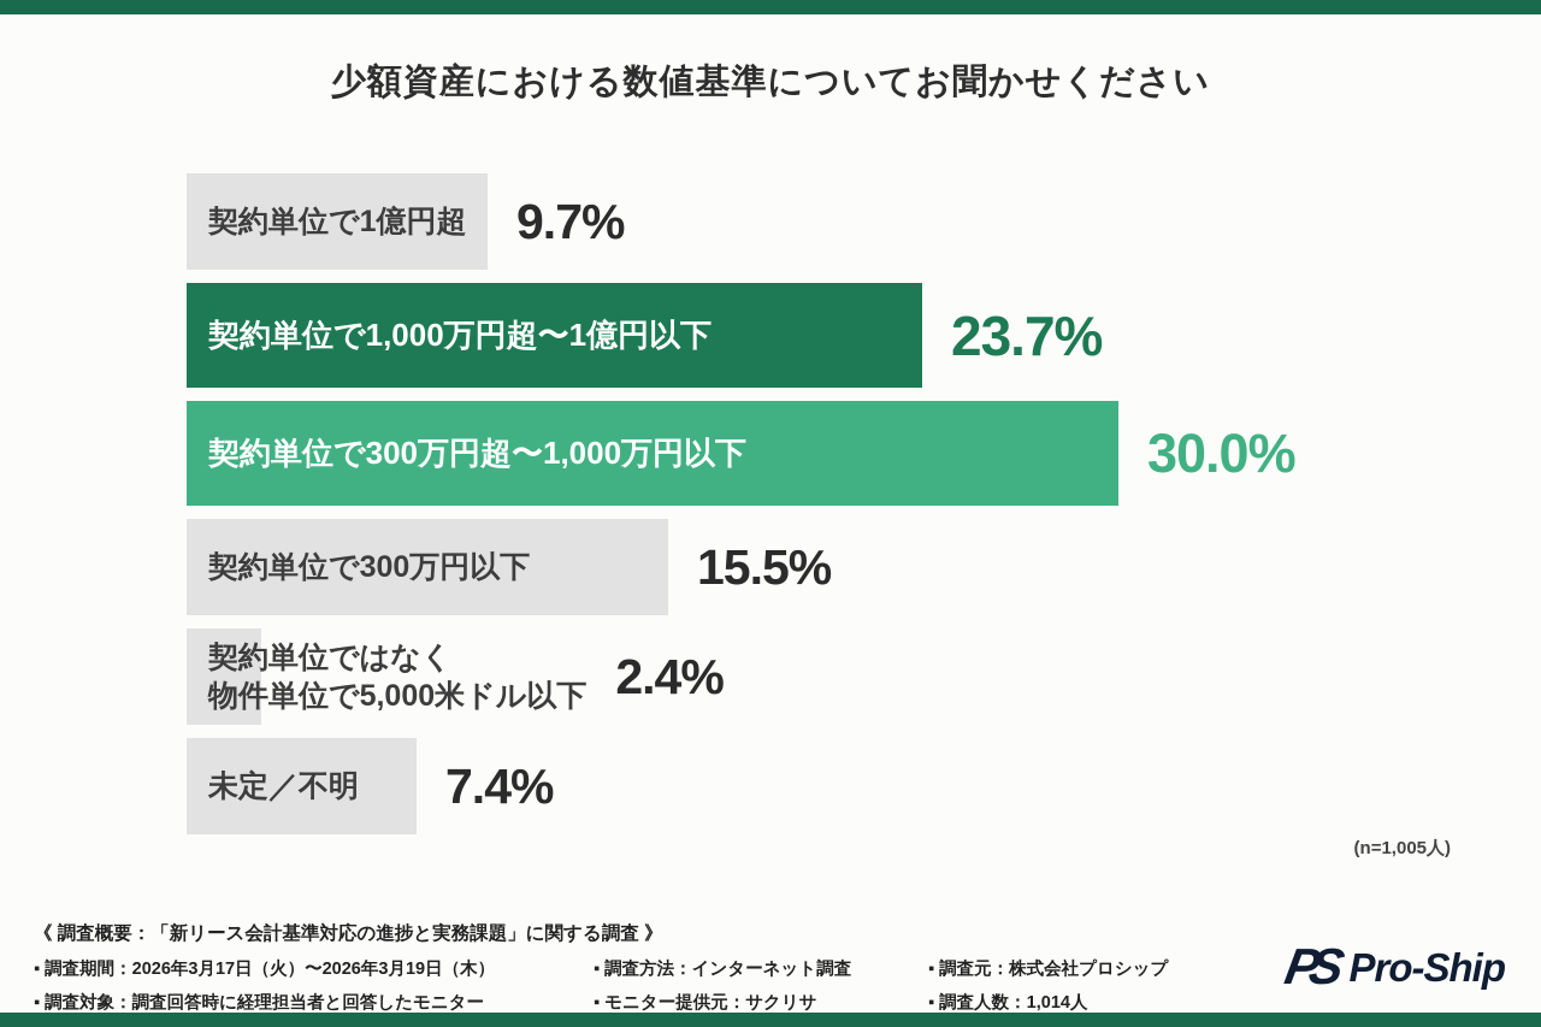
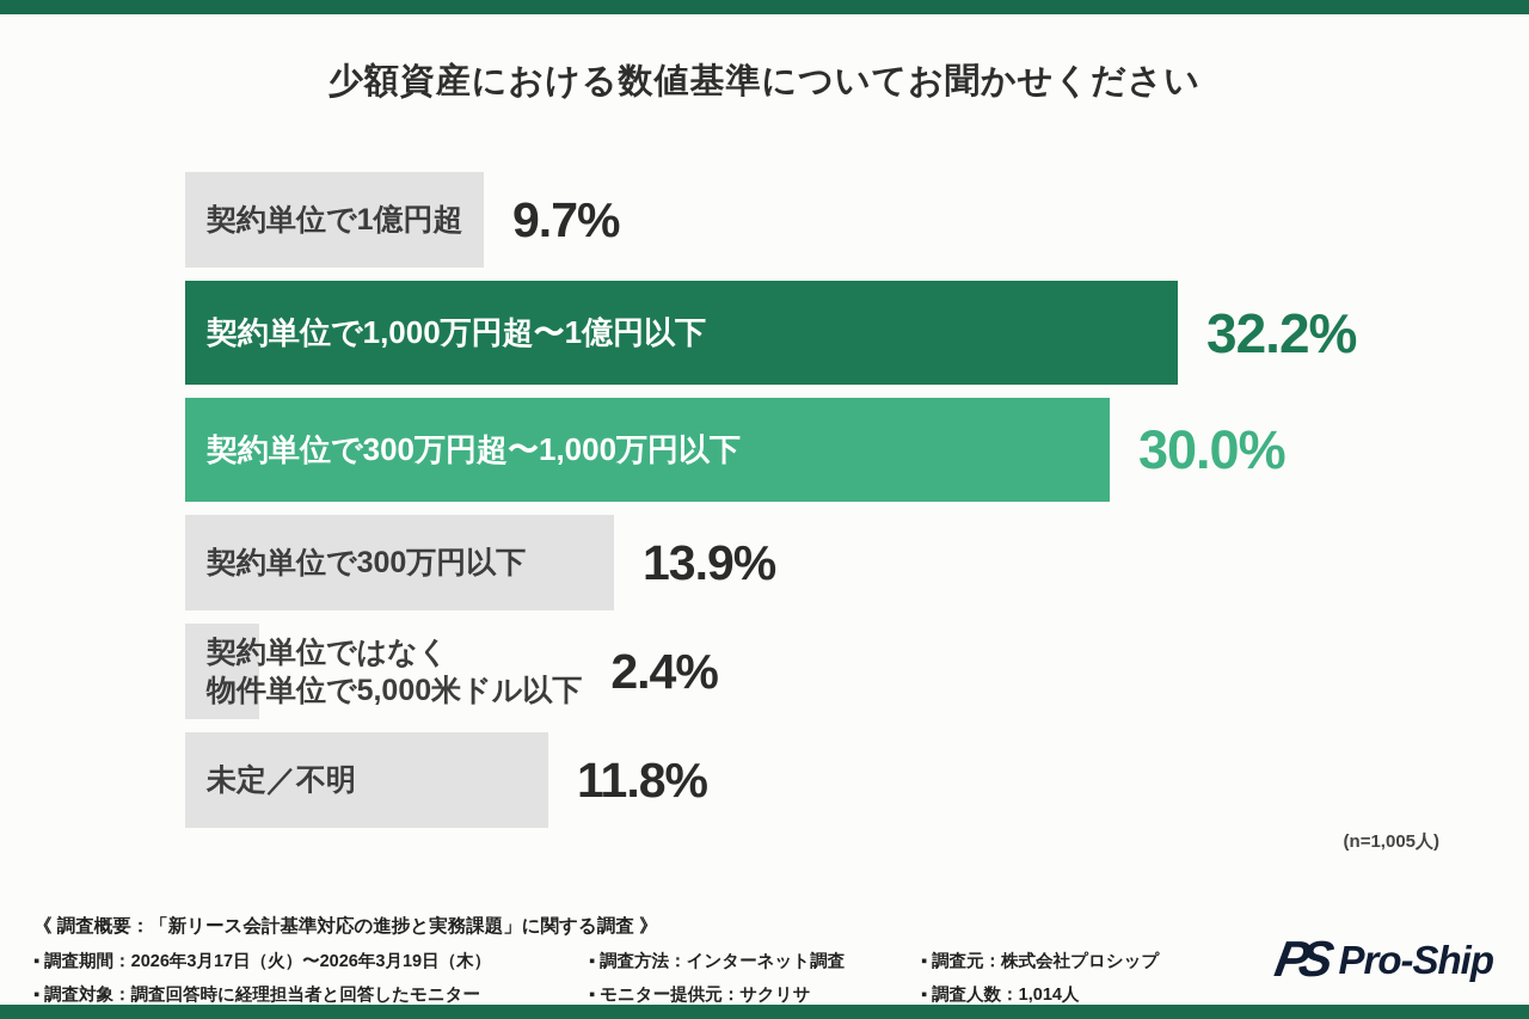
契約単位で1,000万円超〜1億円以下: 23.7% -> 32.2%
契約単位で300万円以下: 15.5% -> 13.9%
未定／不明: 7.4% -> 11.8%
